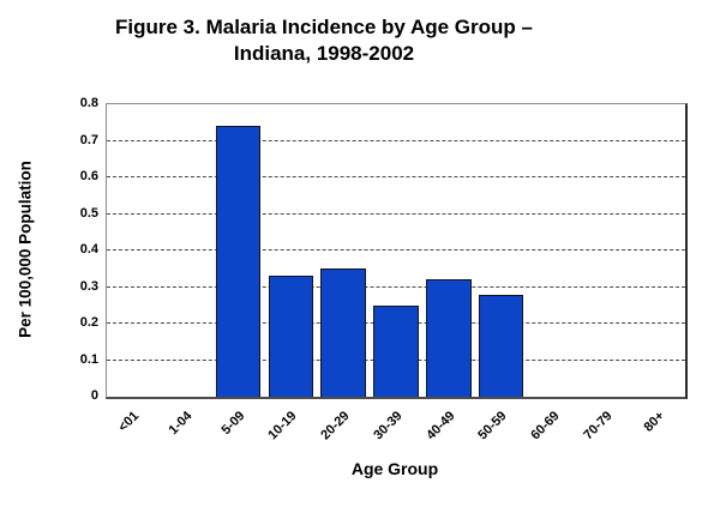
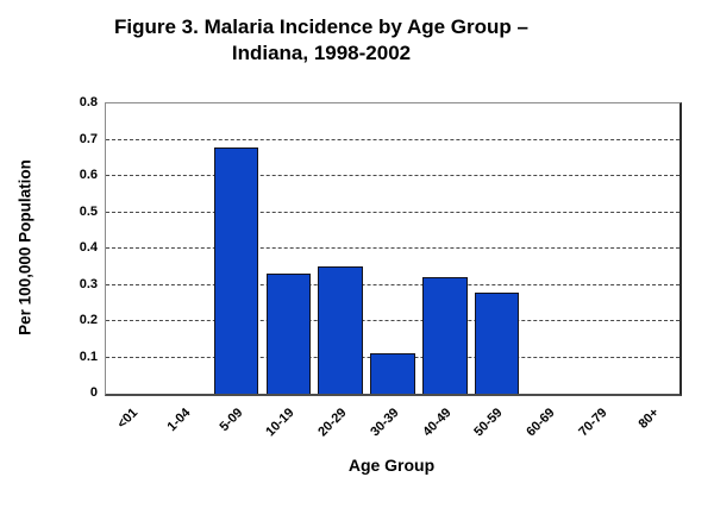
5-09: 0.74 -> 0.68
30-39: 0.25 -> 0.11
